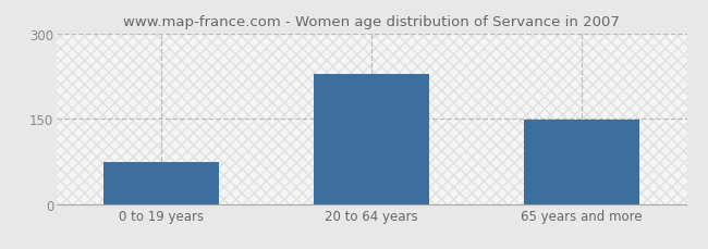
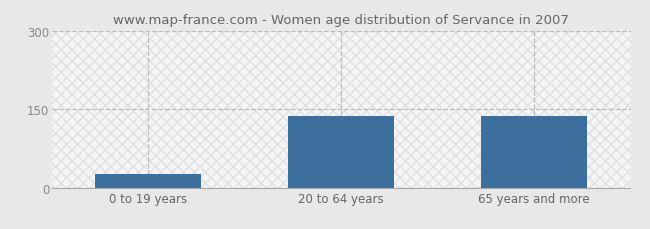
0 to 19 years: 75 -> 26
20 to 64 years: 230 -> 138
65 years and more: 148 -> 138
